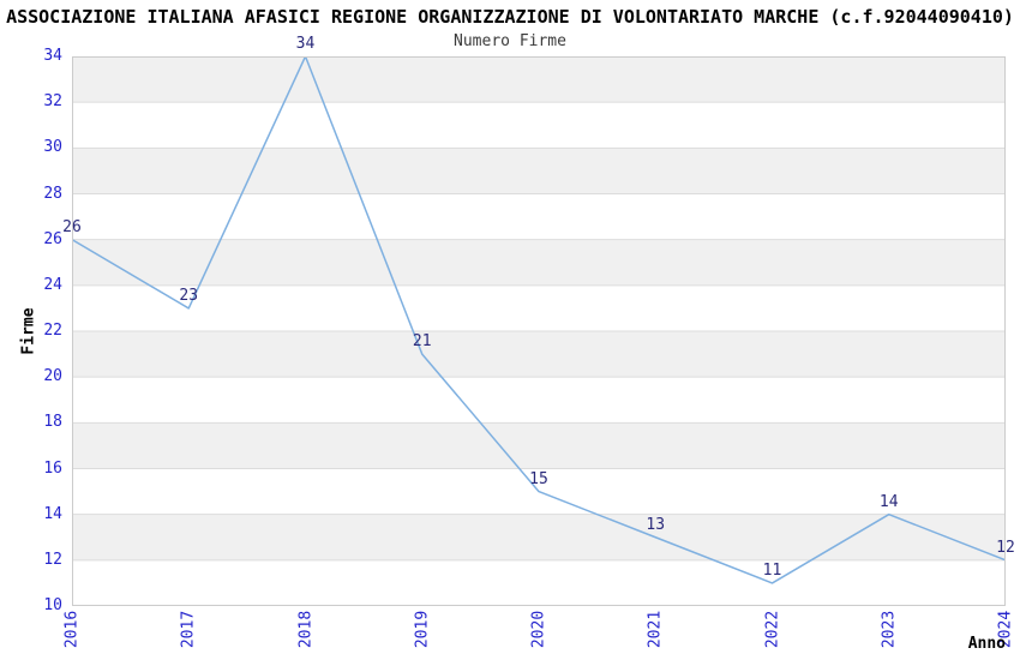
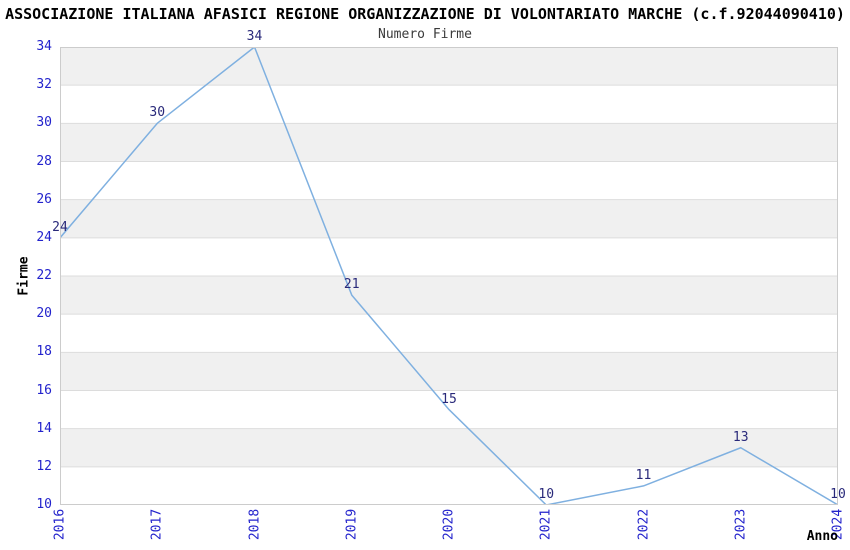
2016: 26 -> 24
2017: 23 -> 30
2021: 13 -> 10
2023: 14 -> 13
2024: 12 -> 10
